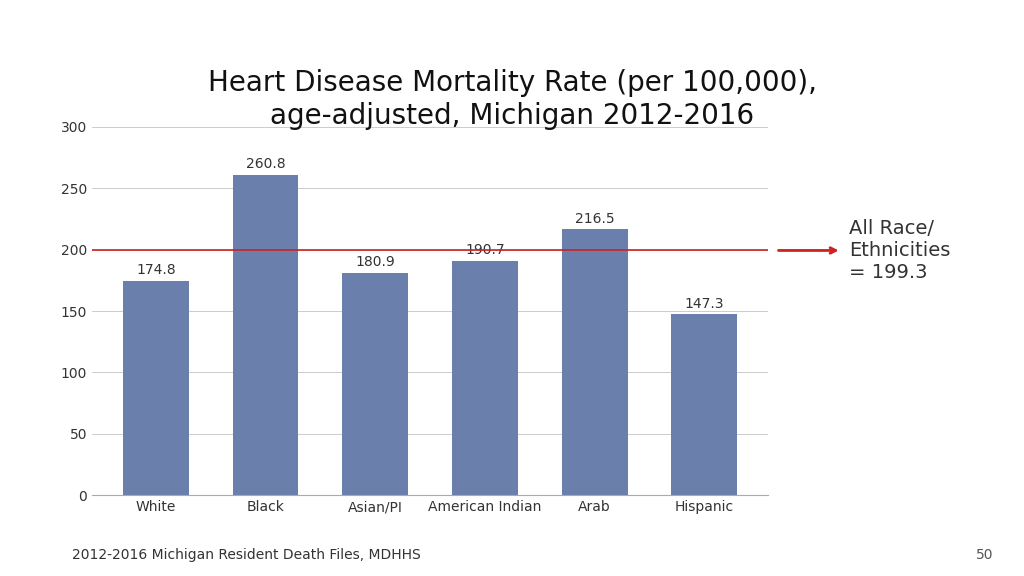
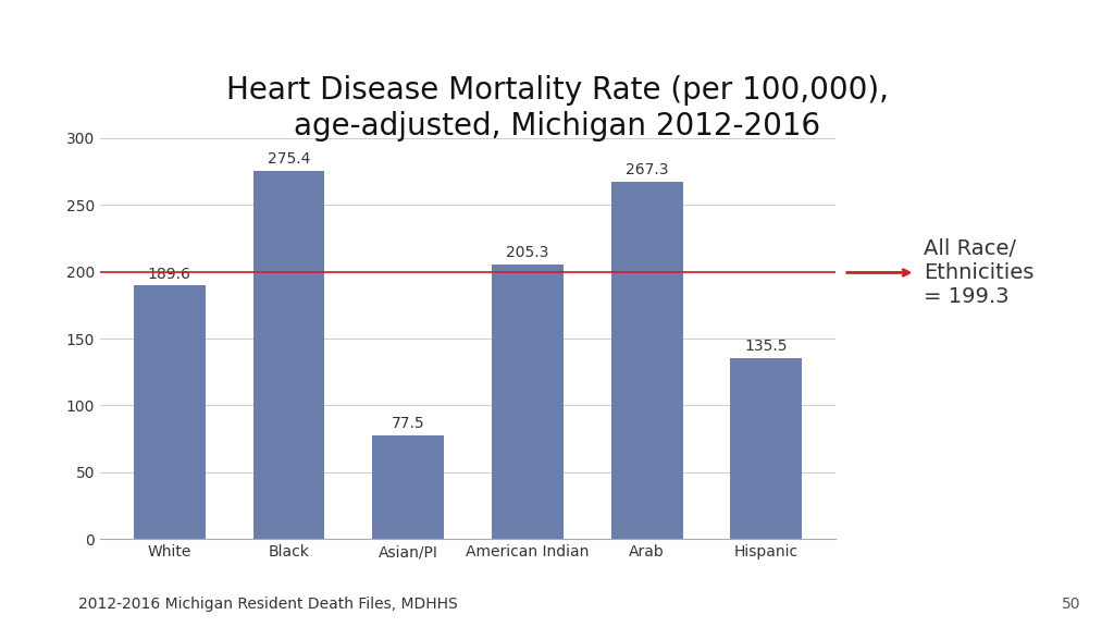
White: 174.8 -> 189.6
Black: 260.8 -> 275.4
Asian/PI: 180.9 -> 77.5
American Indian: 190.7 -> 205.3
Arab: 216.5 -> 267.3
Hispanic: 147.3 -> 135.5
